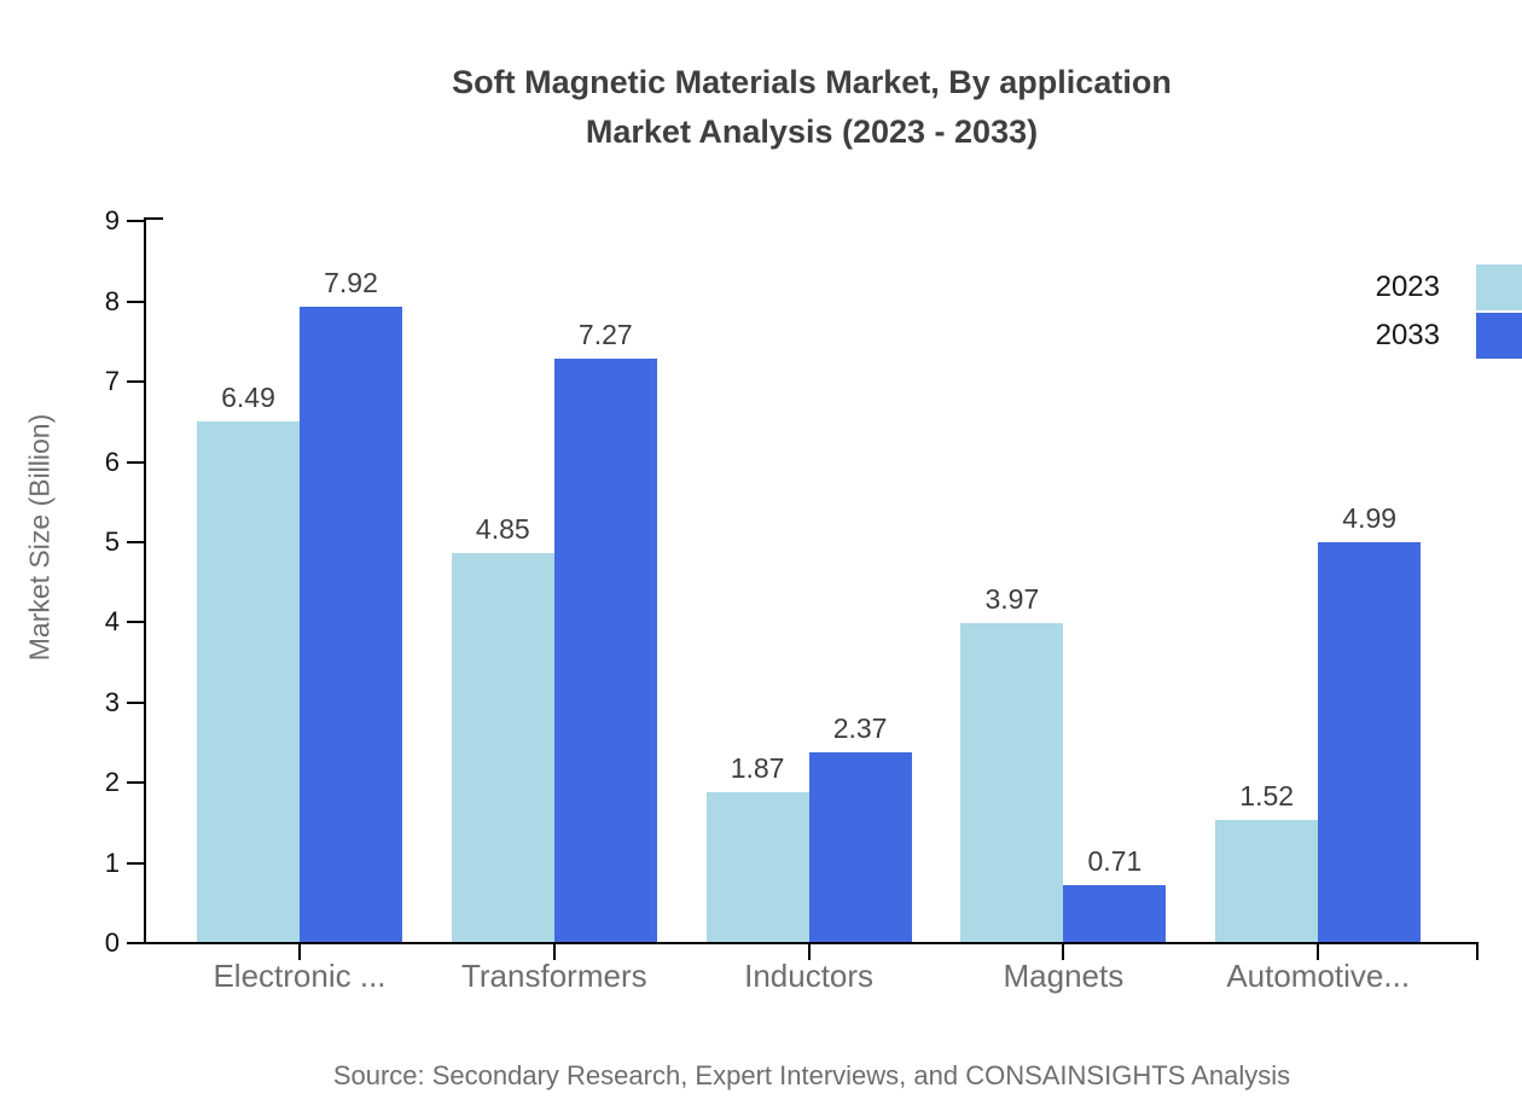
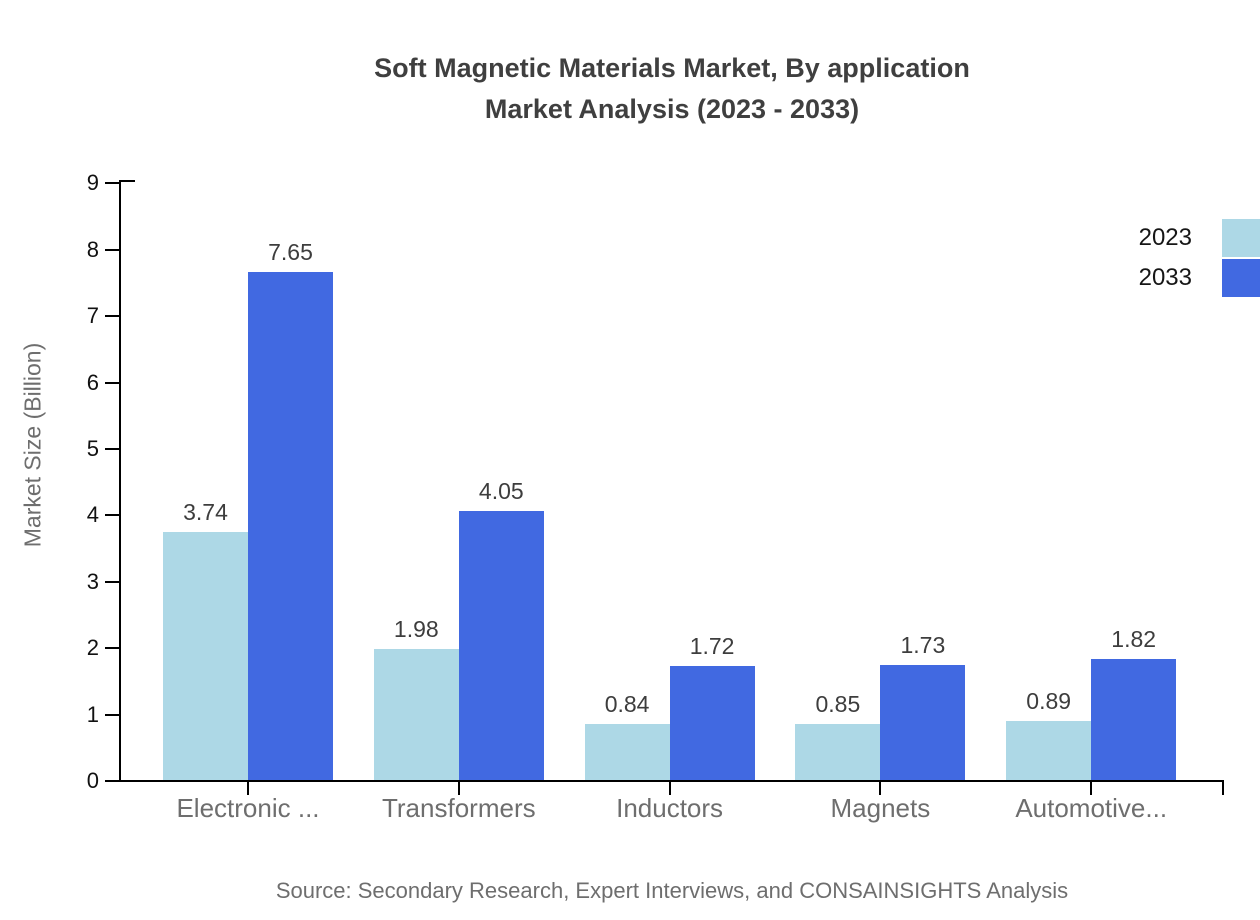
2023/Electronic ...: 6.49 -> 3.74
2033/Electronic ...: 7.92 -> 7.65
2023/Transformers: 4.85 -> 1.98
2033/Transformers: 7.27 -> 4.05
2023/Inductors: 1.87 -> 0.84
2033/Inductors: 2.37 -> 1.72
2023/Magnets: 3.97 -> 0.85
2033/Magnets: 0.71 -> 1.73
2023/Automotive...: 1.52 -> 0.89
2033/Automotive...: 4.99 -> 1.82
